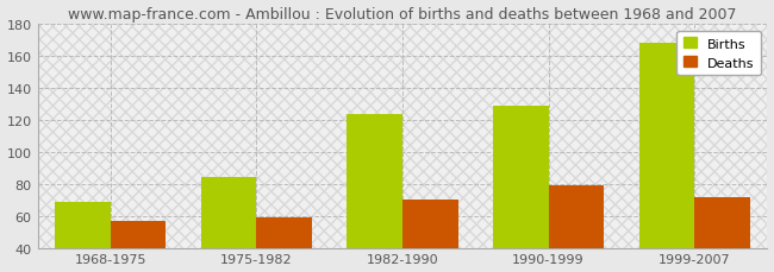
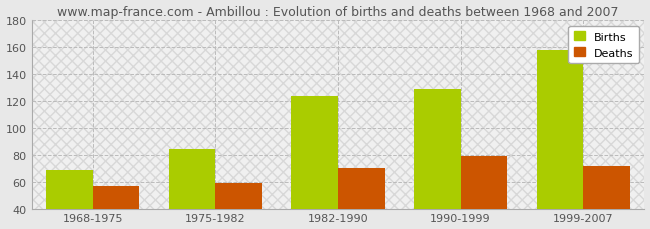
Births/1999-2007: 168 -> 158
